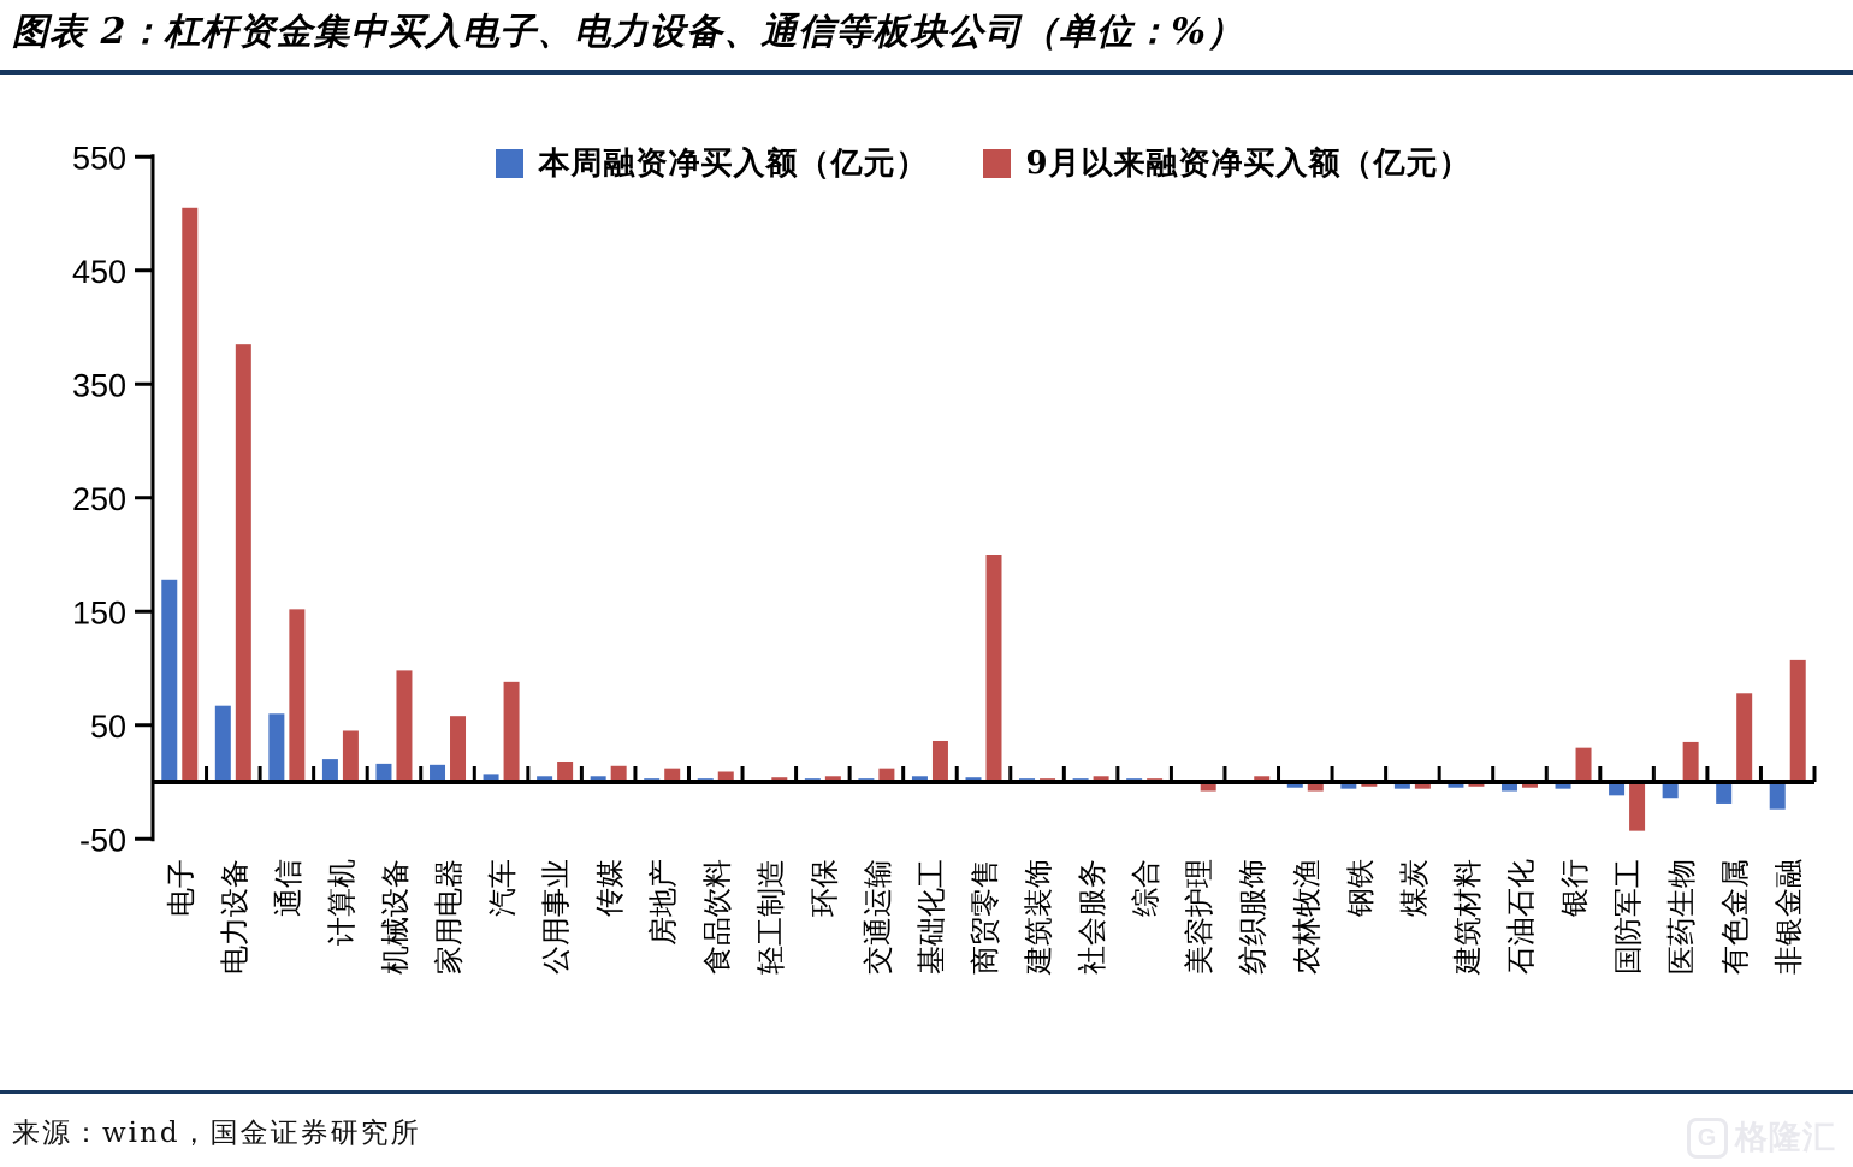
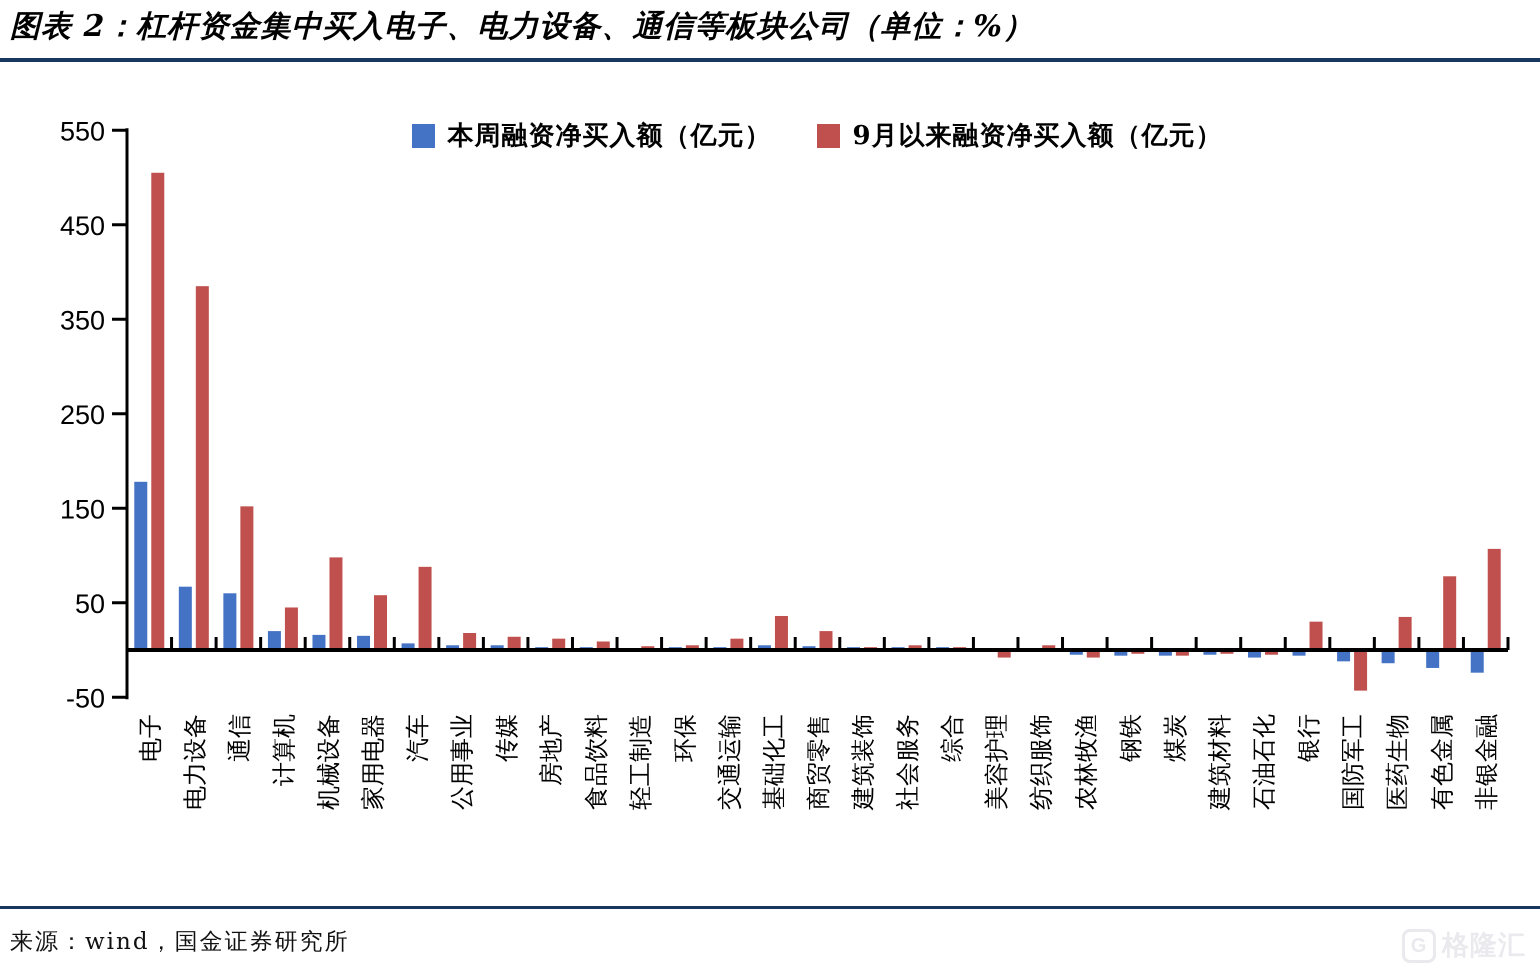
9月以来融资净买入额（亿元）/商贸零售: 200 -> 20
